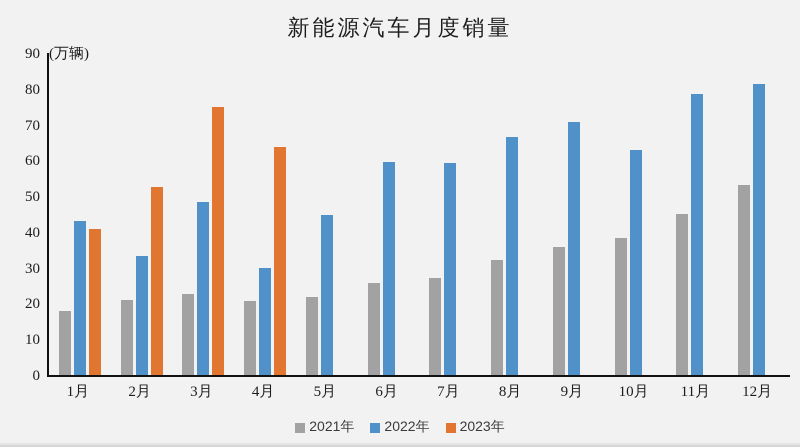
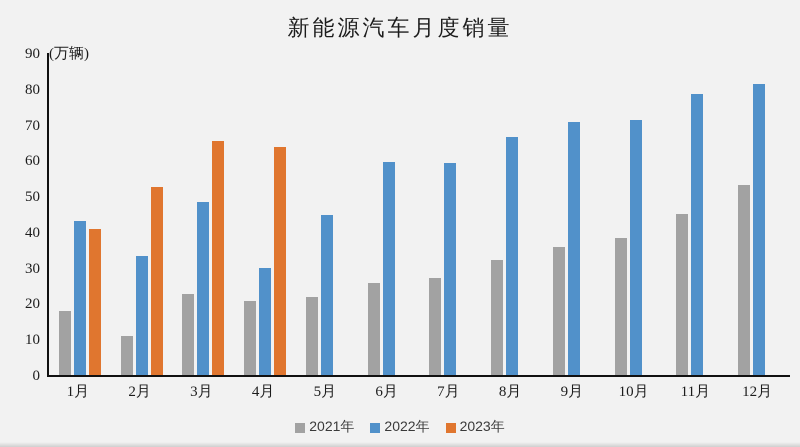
2021年/2月: 21 -> 11
2023年/3月: 75 -> 65
2022年/10月: 63 -> 71
